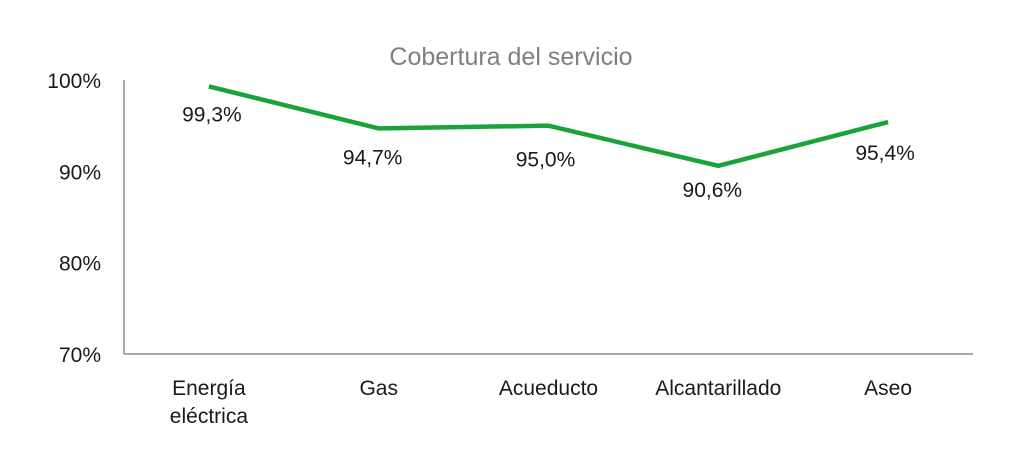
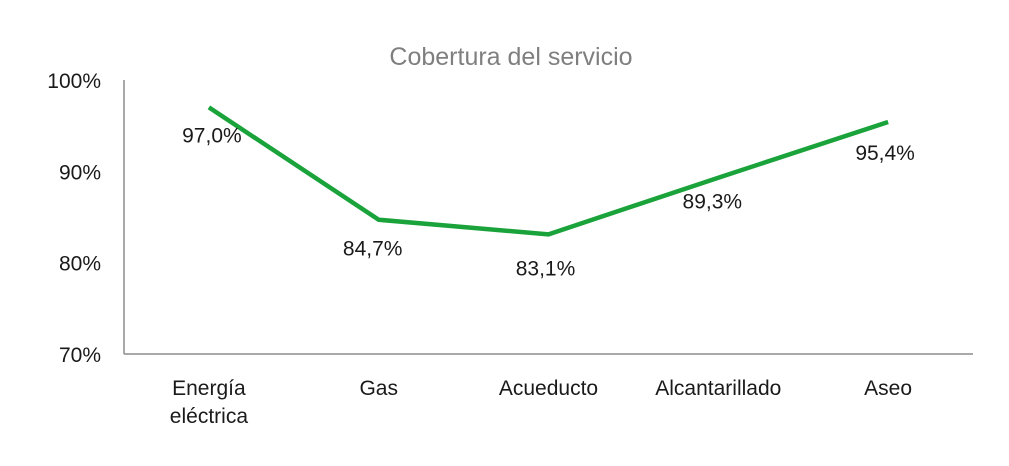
Energía eléctrica: 99,3% -> 97,0%
Gas: 94,7% -> 84,7%
Acueducto: 95,0% -> 83,1%
Alcantarillado: 90,6% -> 89,3%
